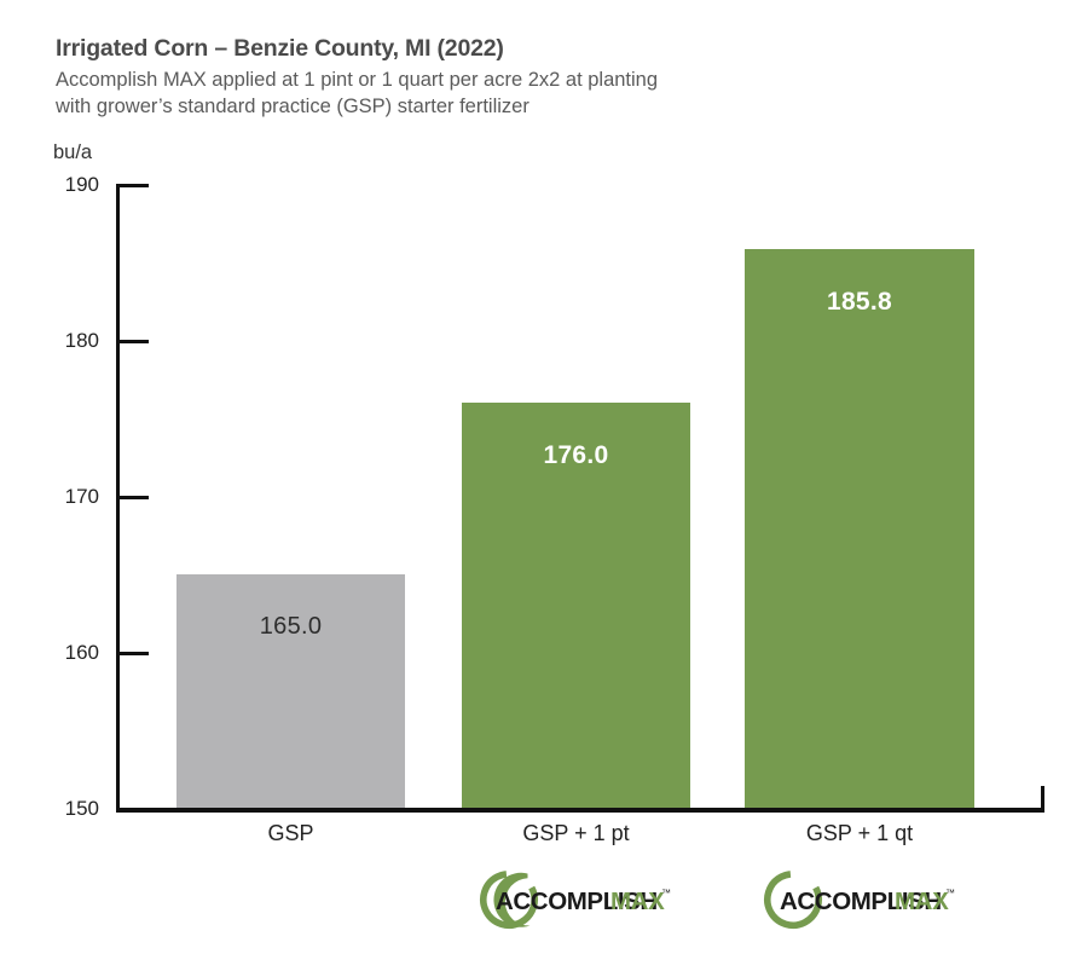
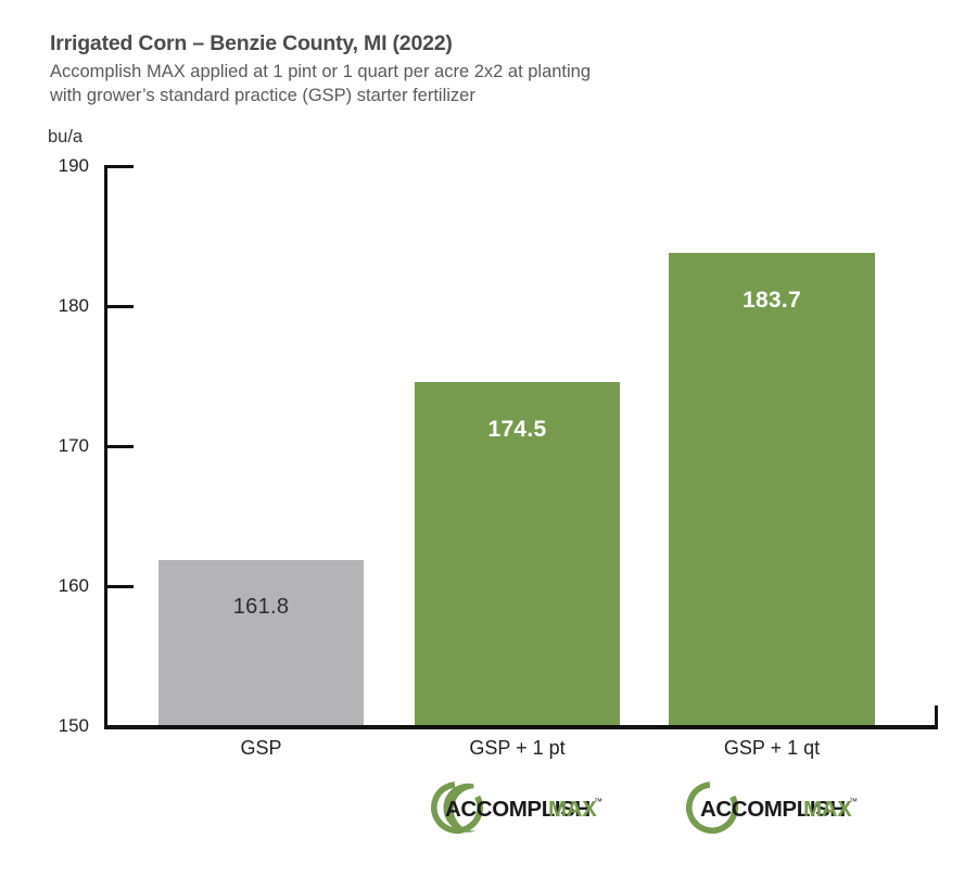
GSP: 165.0 -> 161.8
GSP + 1 pt: 176.0 -> 174.5
GSP + 1 qt: 185.8 -> 183.7
